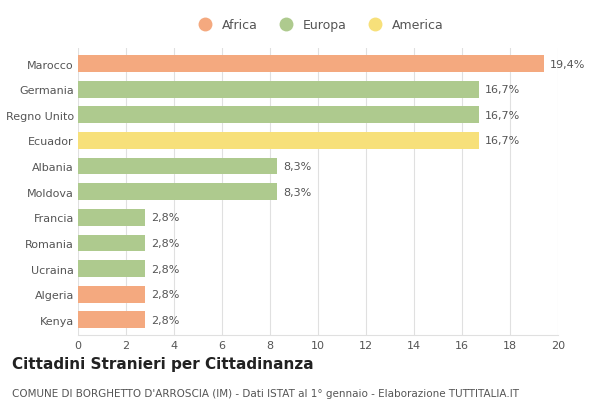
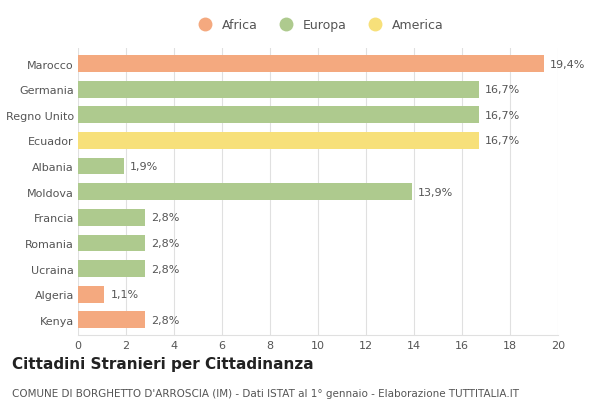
Albania: 8,3% -> 1,9%
Moldova: 8,3% -> 13,9%
Algeria: 2,8% -> 1,1%
